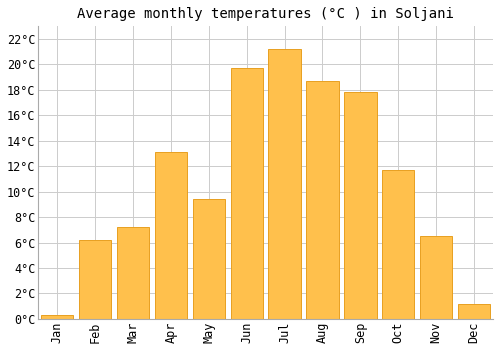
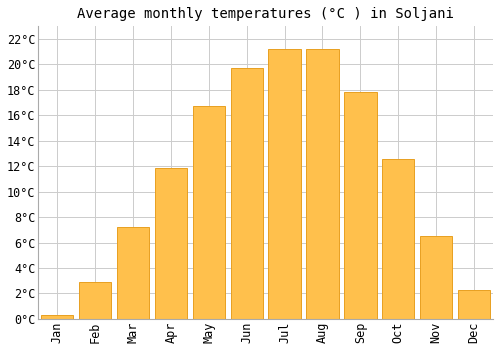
Feb: 6.2°C -> 2.9°C
Apr: 13.1°C -> 11.9°C
May: 9.4°C -> 16.7°C
Aug: 18.7°C -> 21.2°C
Oct: 11.7°C -> 12.6°C
Dec: 1.2°C -> 2.3°C
